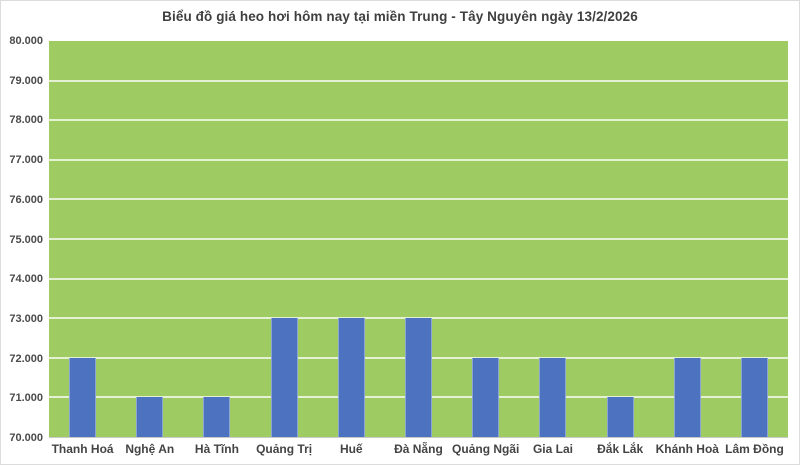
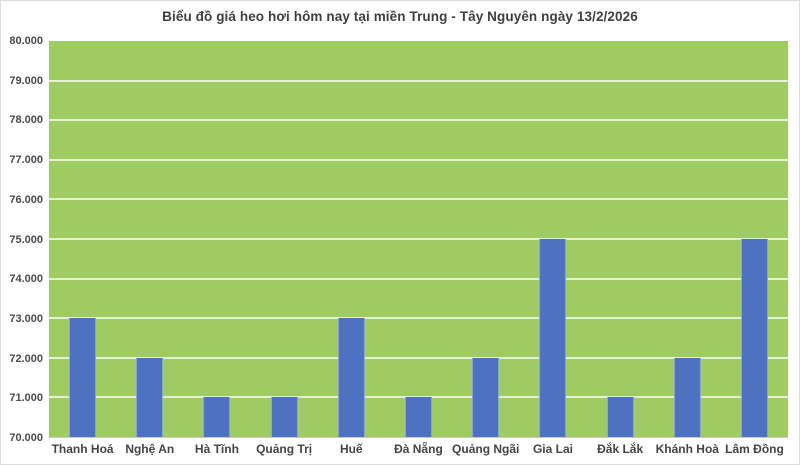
Thanh Hoá: 72000 -> 73000
Nghệ An: 71000 -> 72000
Quảng Trị: 73000 -> 71000
Đà Nẵng: 73000 -> 71000
Gia Lai: 72000 -> 75000
Lâm Đồng: 72000 -> 75000
